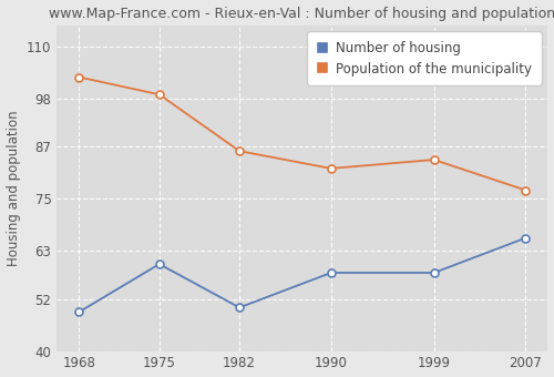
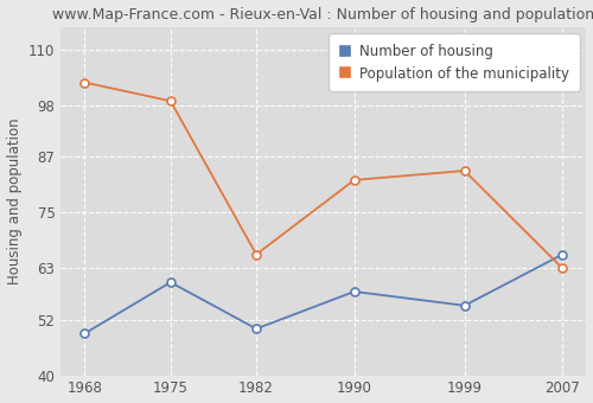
Population of the municipality/1982: 86 -> 66
Number of housing/1999: 58 -> 55
Population of the municipality/2007: 77 -> 63
